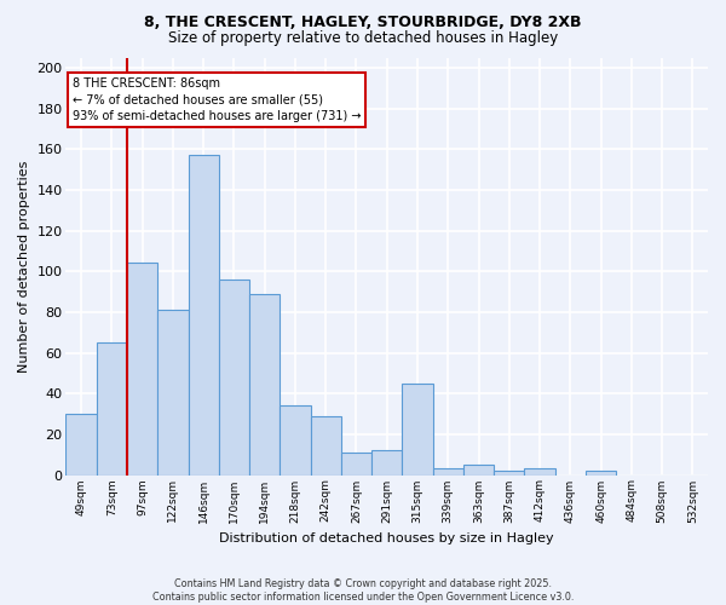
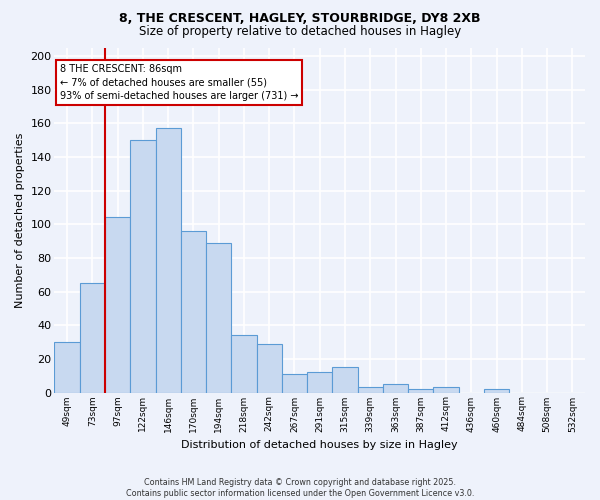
122sqm: 81 -> 150
315sqm: 45 -> 15
